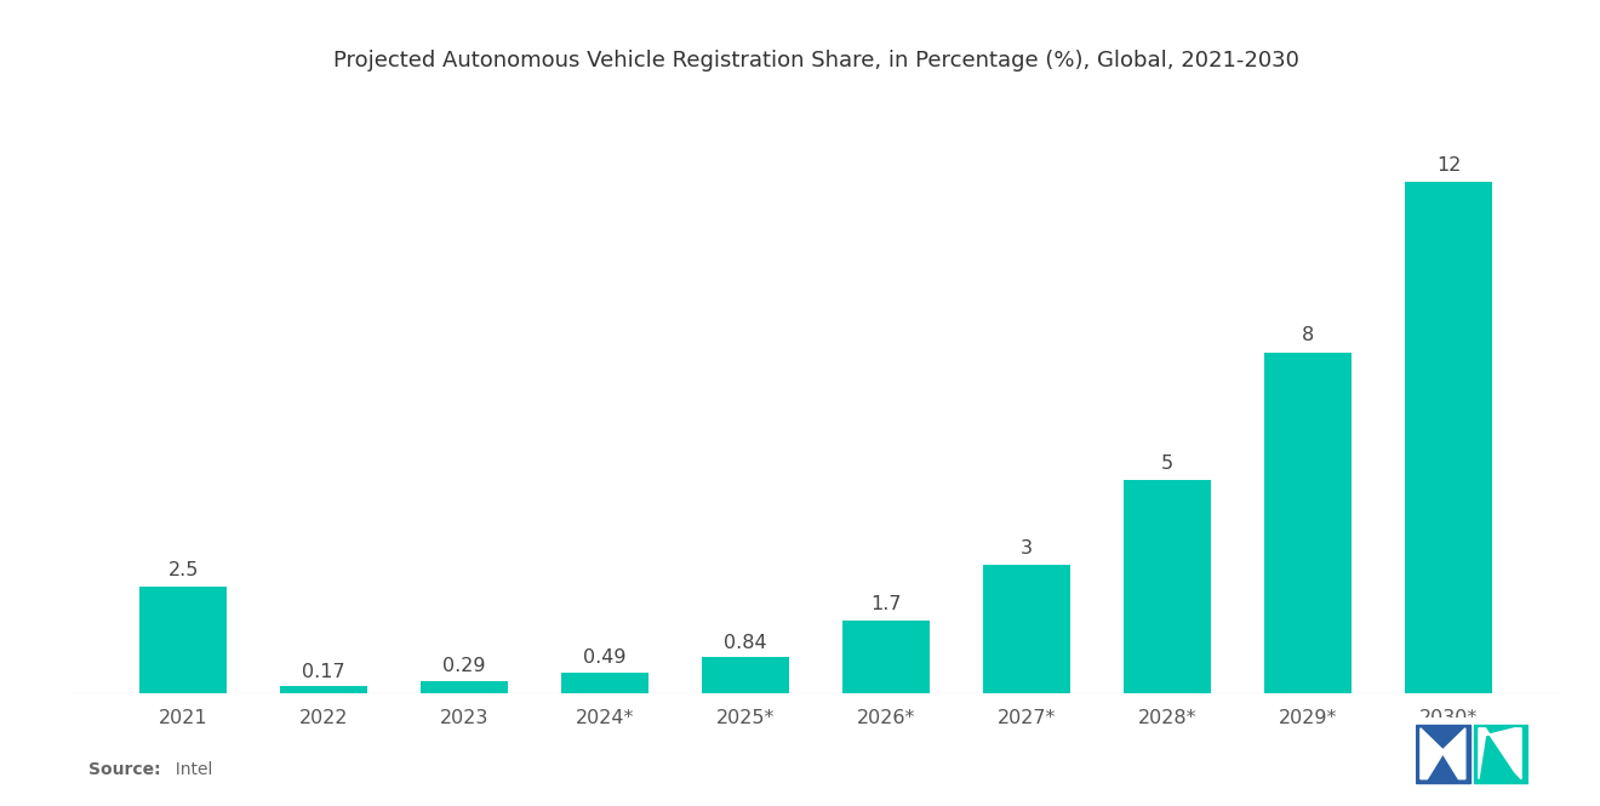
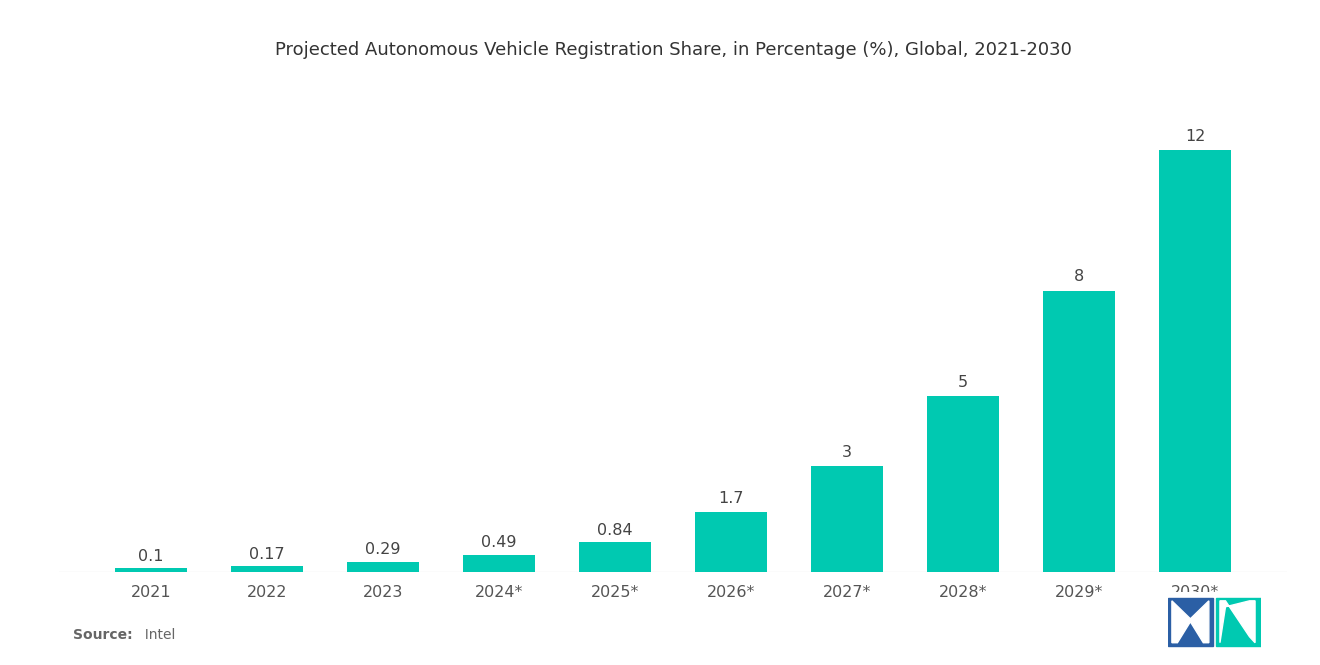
2021: 2.5 -> 0.1
